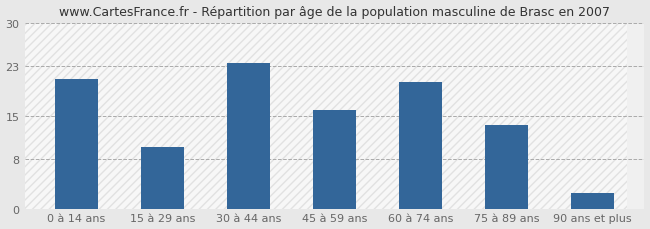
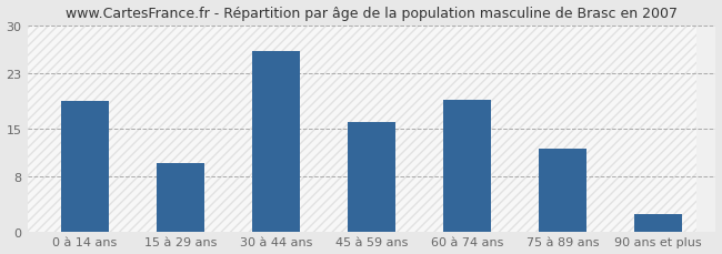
0 à 14 ans: 21.0 -> 19.0
30 à 44 ans: 23.5 -> 26.2
60 à 74 ans: 20.5 -> 19.2
75 à 89 ans: 13.5 -> 12.0
